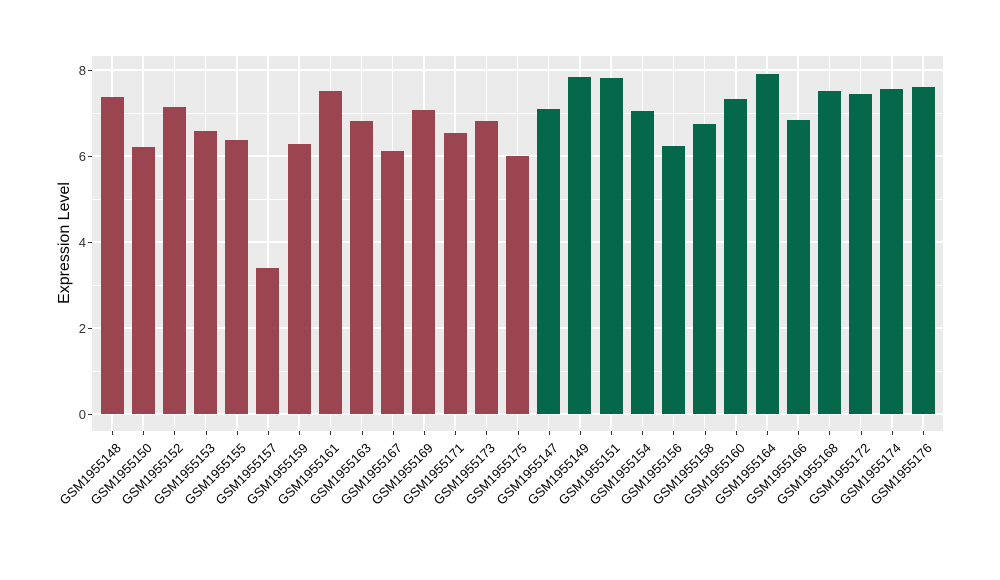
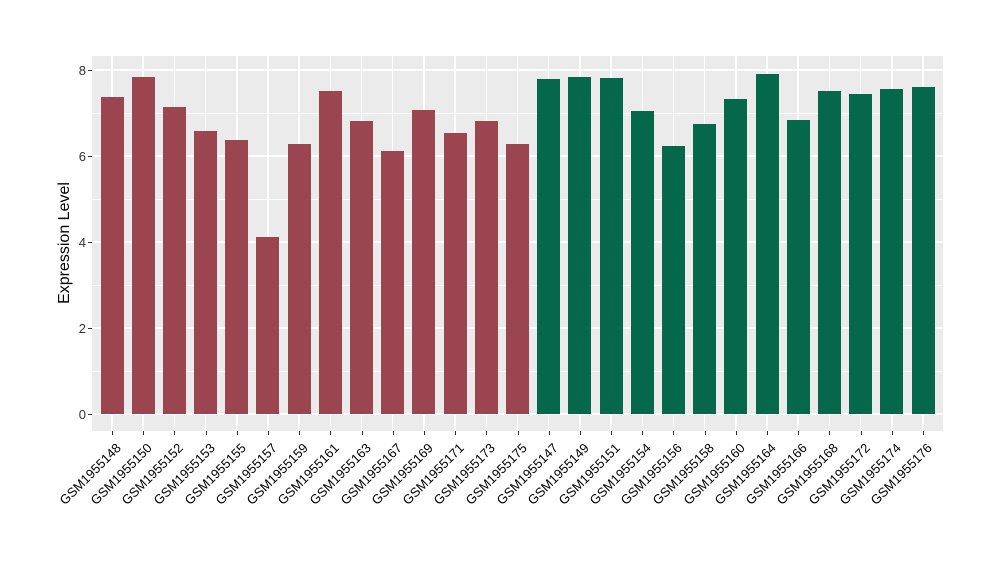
GSM1955150: 6.2 -> 7.8
GSM1955157: 3.4 -> 4.1
GSM1955175: 6.0 -> 6.3
GSM1955147: 7.1 -> 7.8
